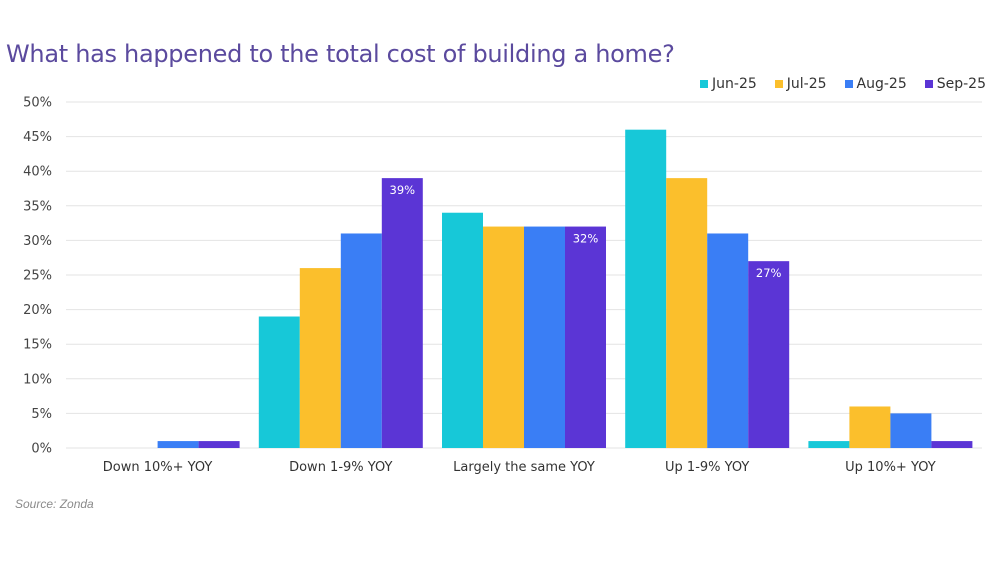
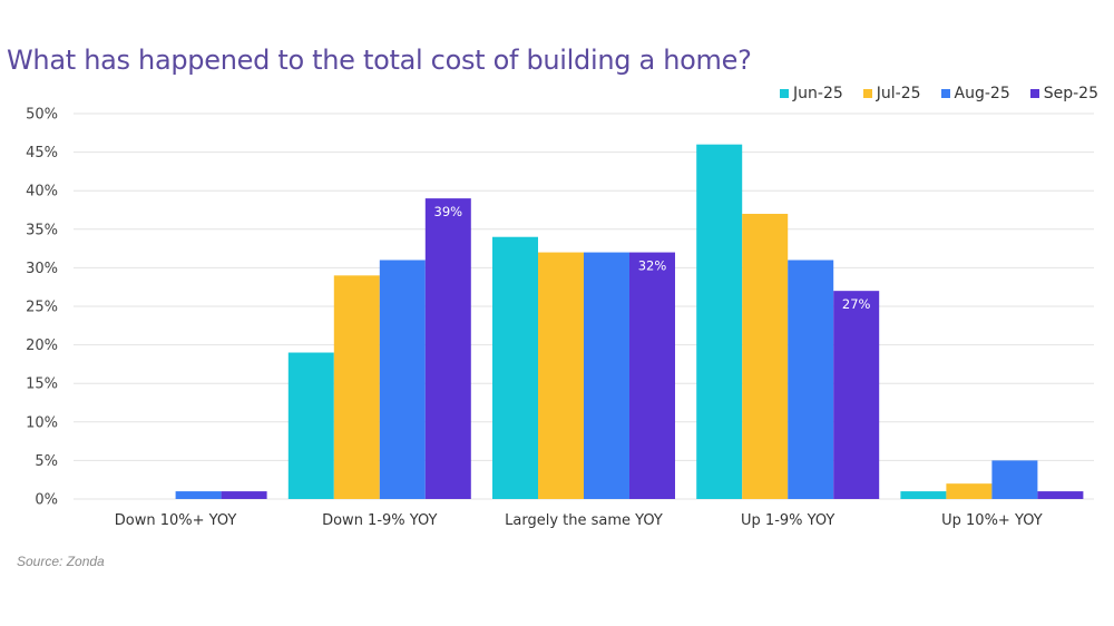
Jul-25/Down 1-9% YOY: 26% -> 29%
Jul-25/Up 1-9% YOY: 39% -> 37%
Jul-25/Up 10%+ YOY: 6% -> 2%
